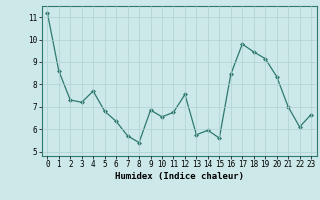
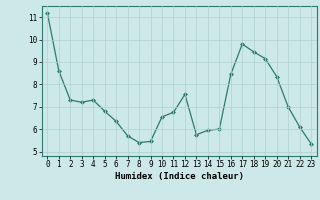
4: 7.70 -> 7.30
9: 6.85 -> 5.45
15: 5.60 -> 6.00
23: 6.65 -> 5.35
